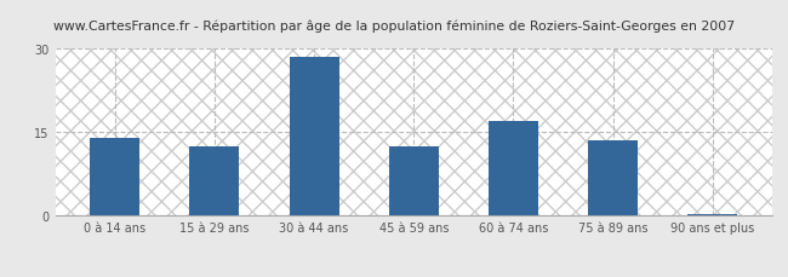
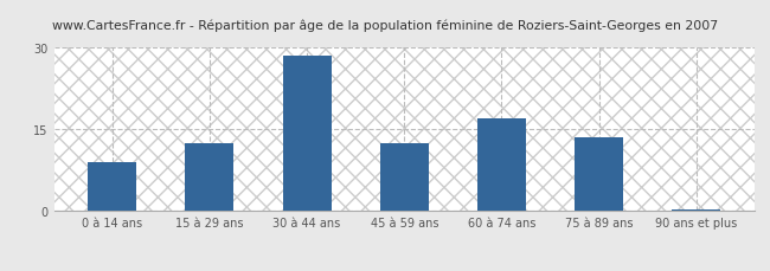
0 à 14 ans: 14.0 -> 9.0
